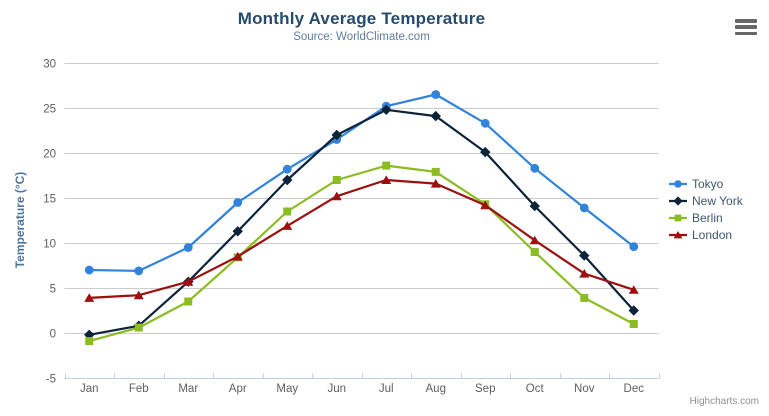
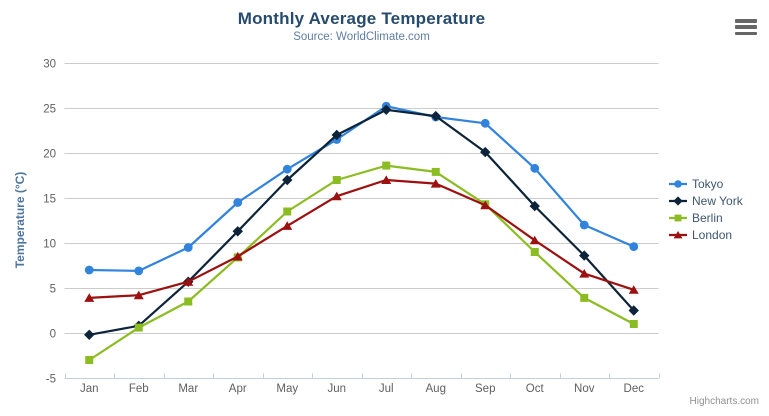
Berlin/Jan: -1 -> -3
Tokyo/Aug: 26 -> 24
Tokyo/Nov: 14 -> 12
